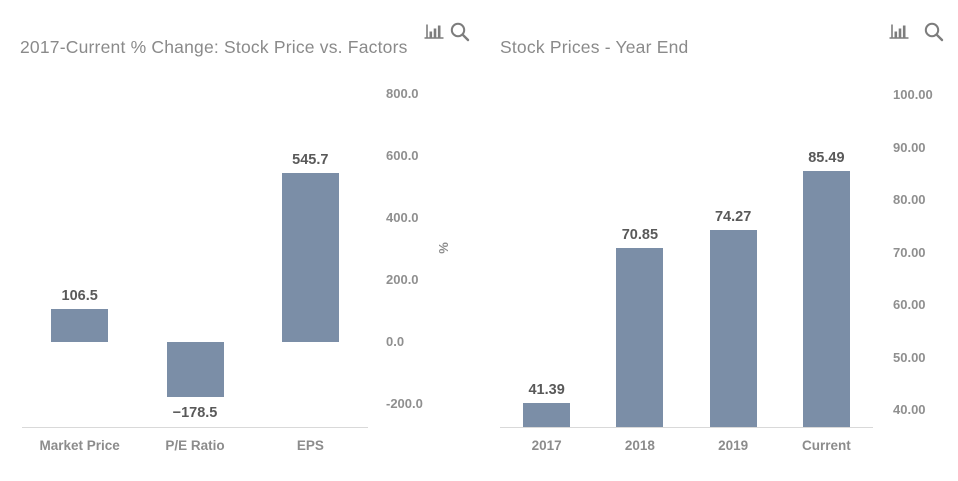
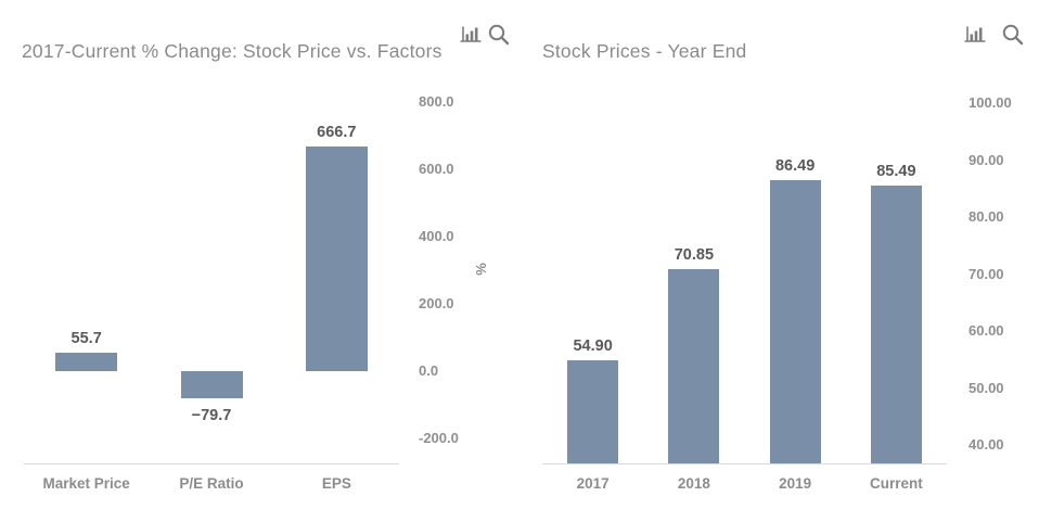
2017-Current % Change: Stock Price vs. Factors/Market Price: 106.5 -> 55.7
2017-Current % Change: Stock Price vs. Factors/P/E Ratio: −178.5 -> −79.7
2017-Current % Change: Stock Price vs. Factors/EPS: 545.7 -> 666.7
Stock Prices - Year End/2017: 41.39 -> 54.90
Stock Prices - Year End/2019: 74.27 -> 86.49
